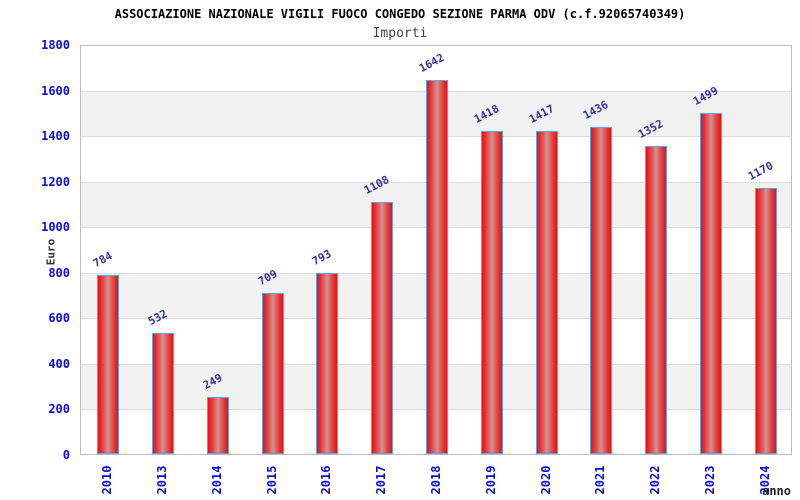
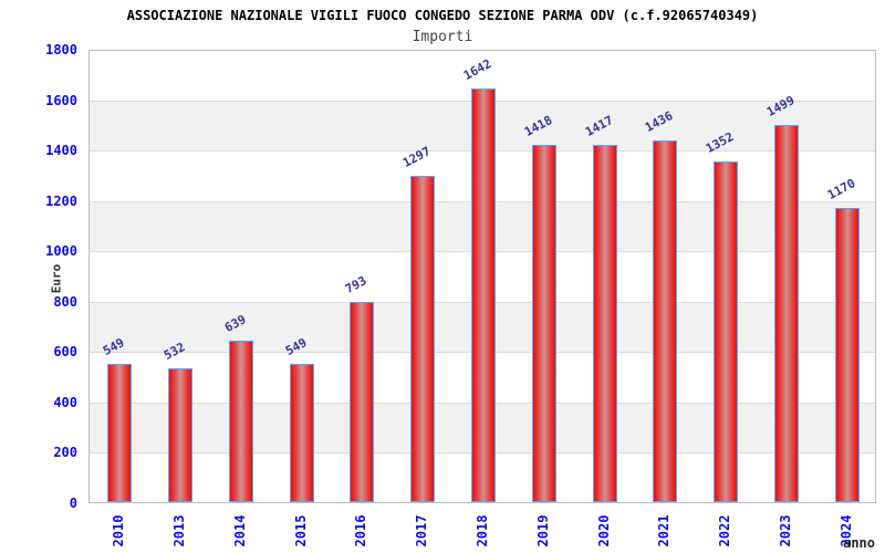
2010: 784 -> 549
2014: 249 -> 639
2015: 709 -> 549
2017: 1108 -> 1297
